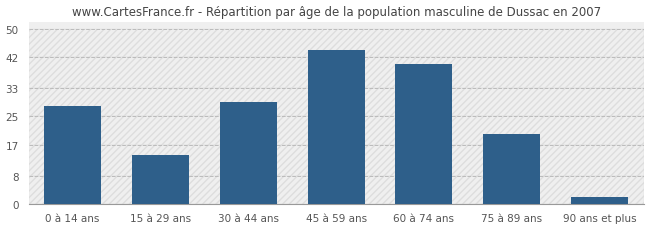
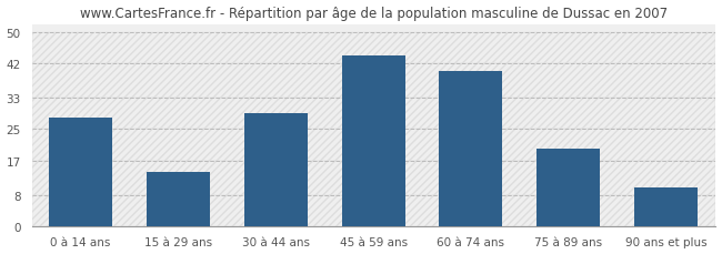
90 ans et plus: 2 -> 10
